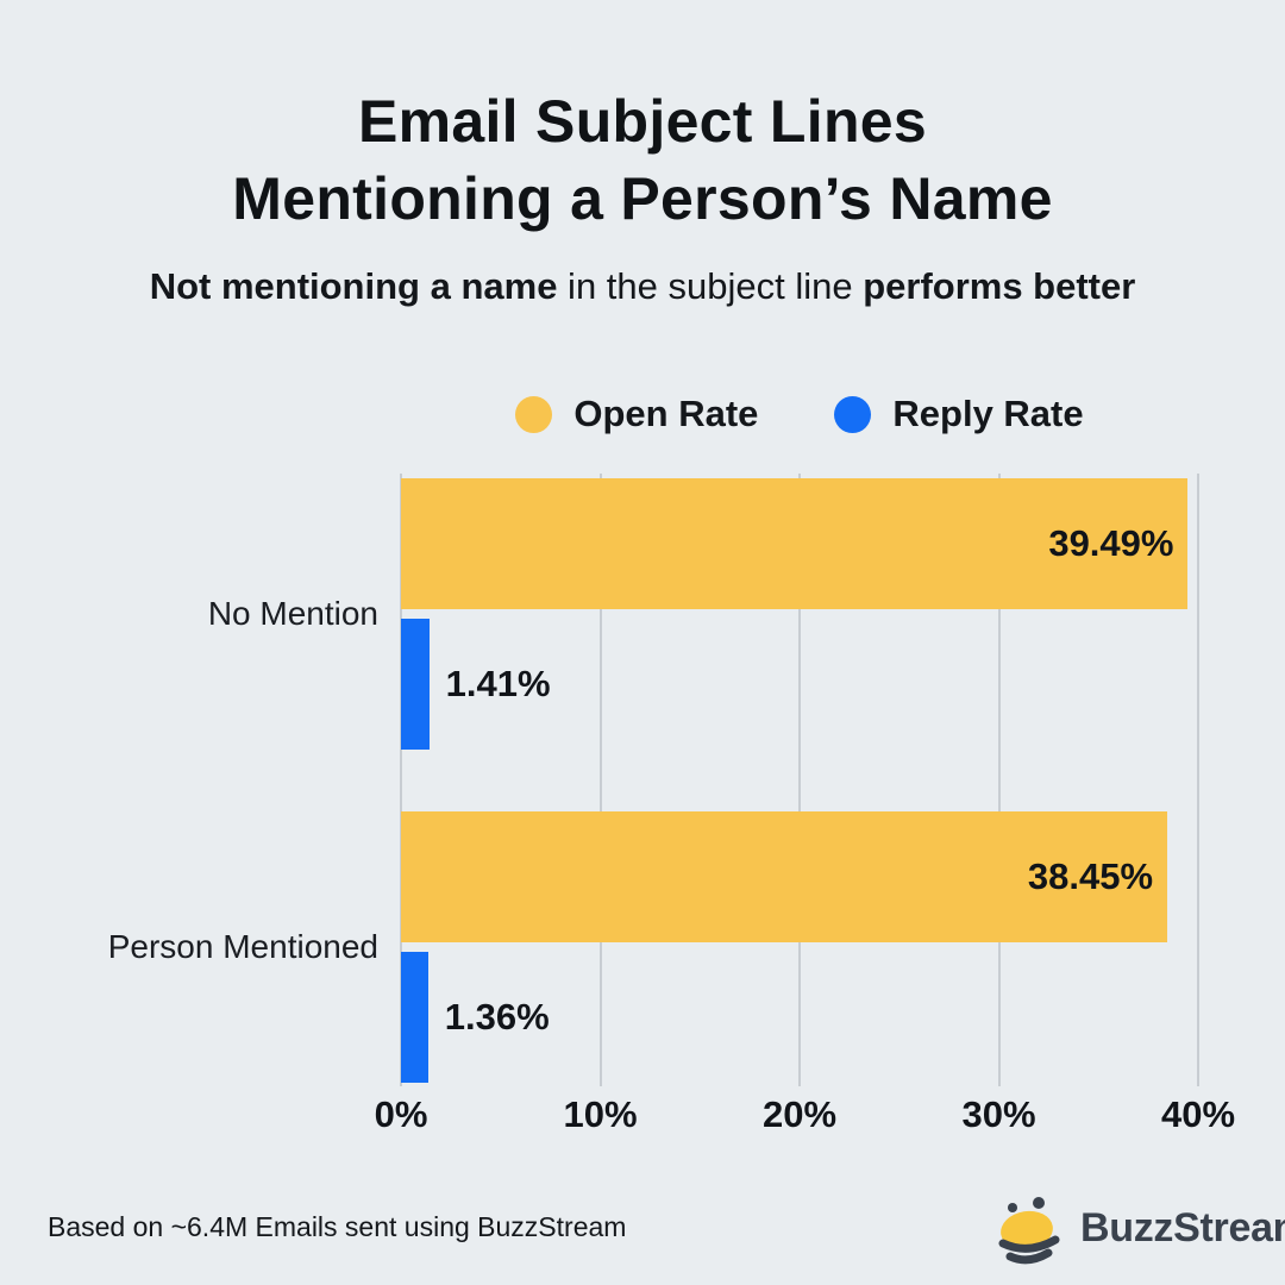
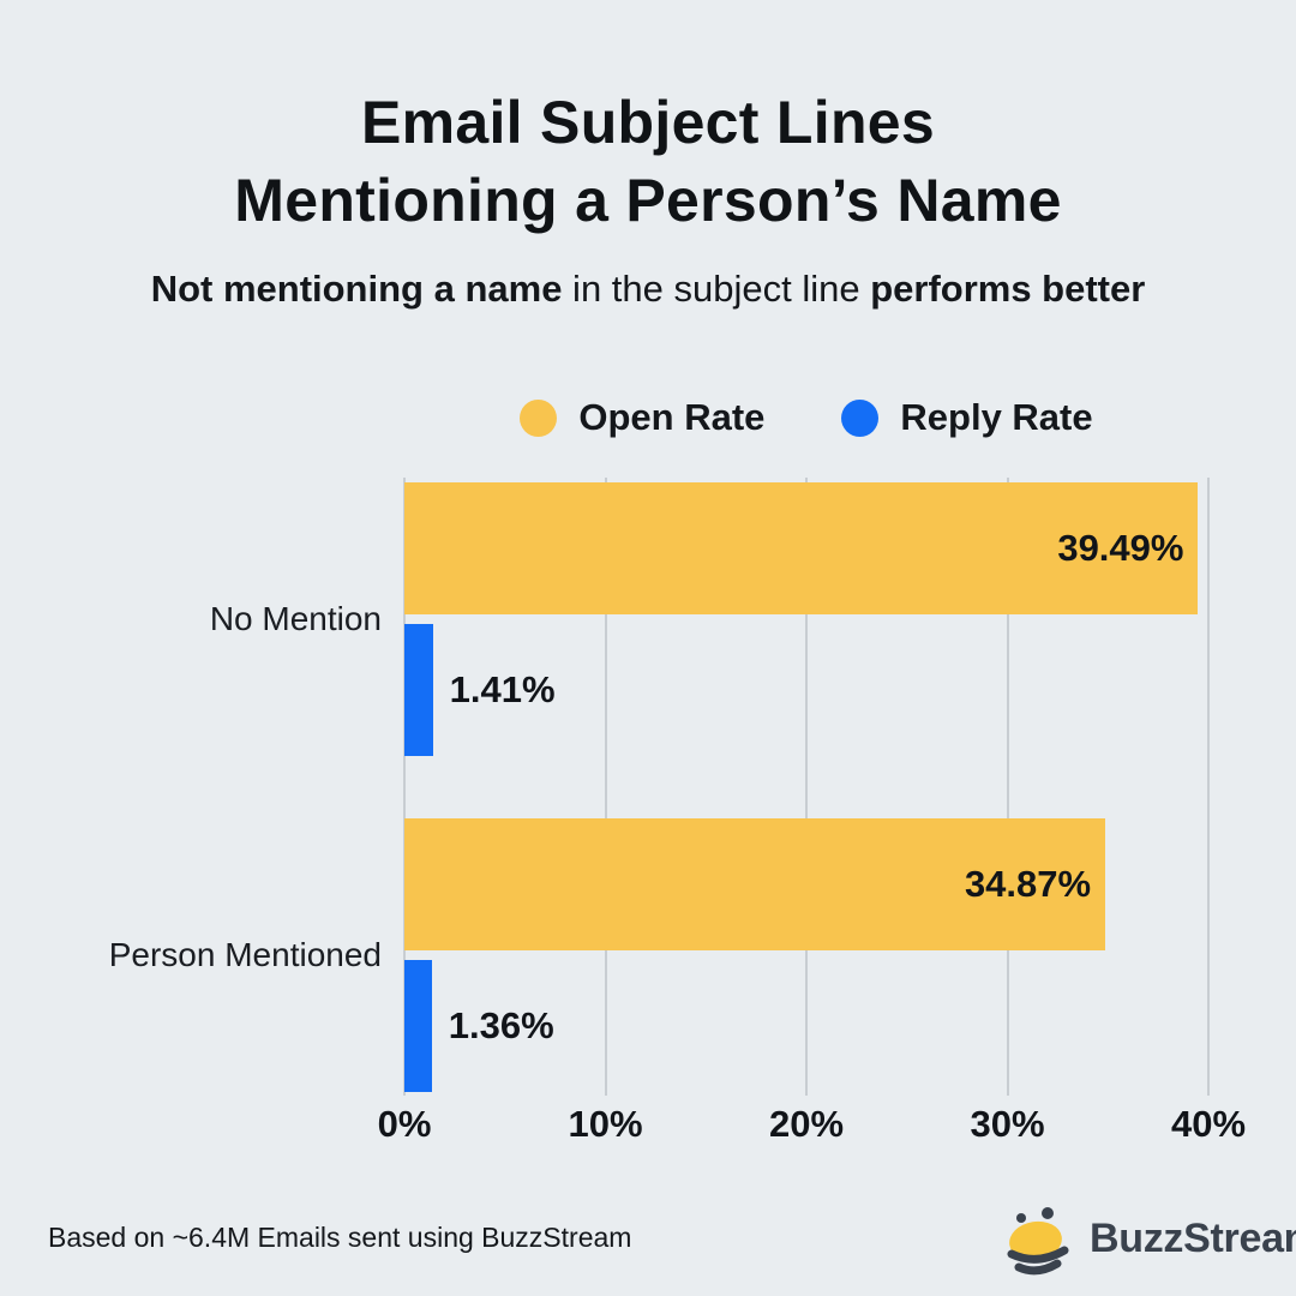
Open Rate/Person Mentioned: 38.45% -> 34.87%
